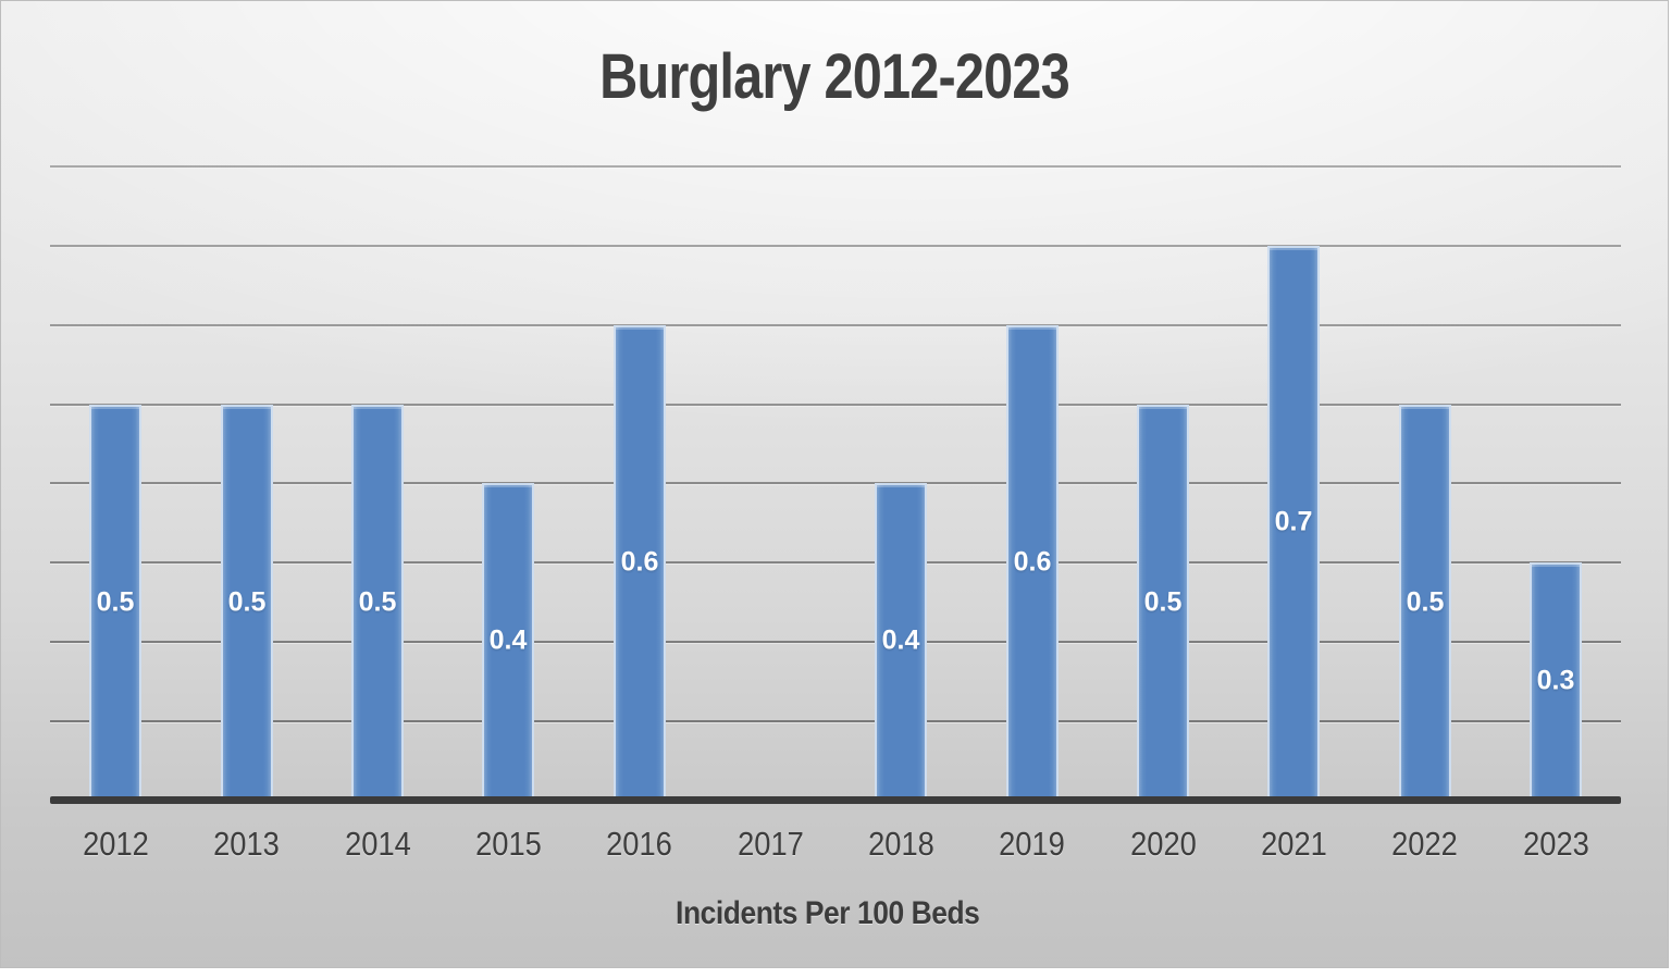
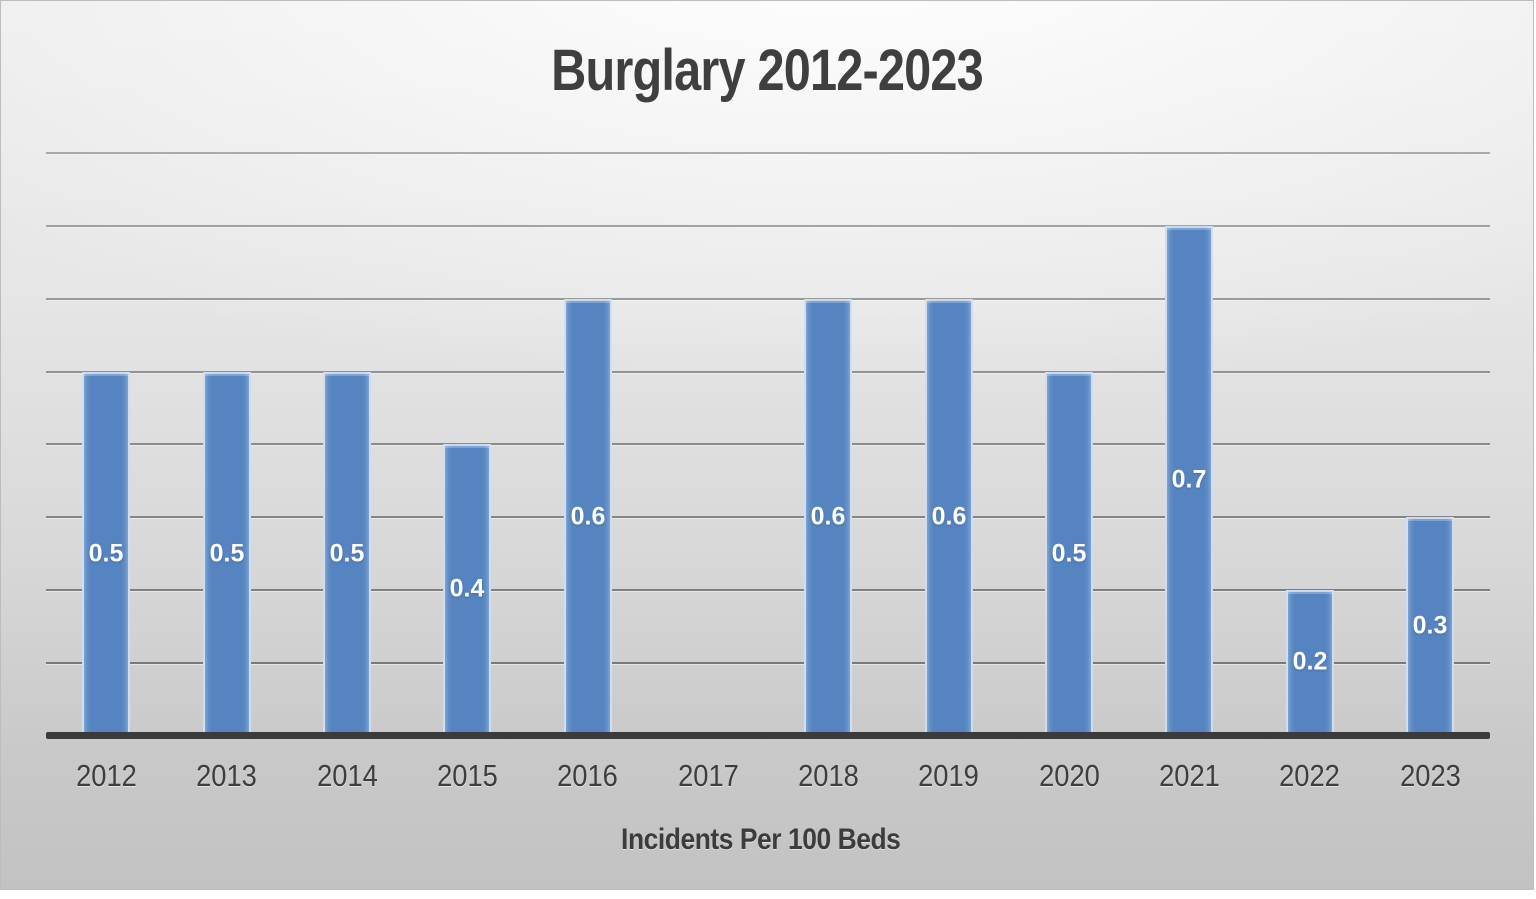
2018: 0.4 -> 0.6
2022: 0.5 -> 0.2
